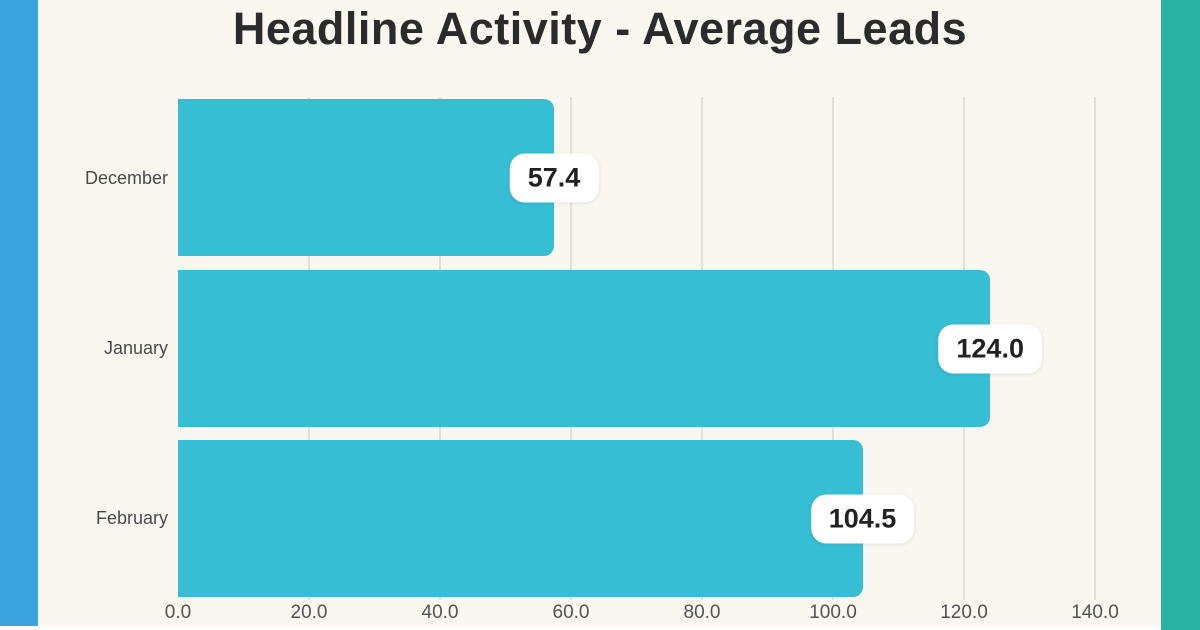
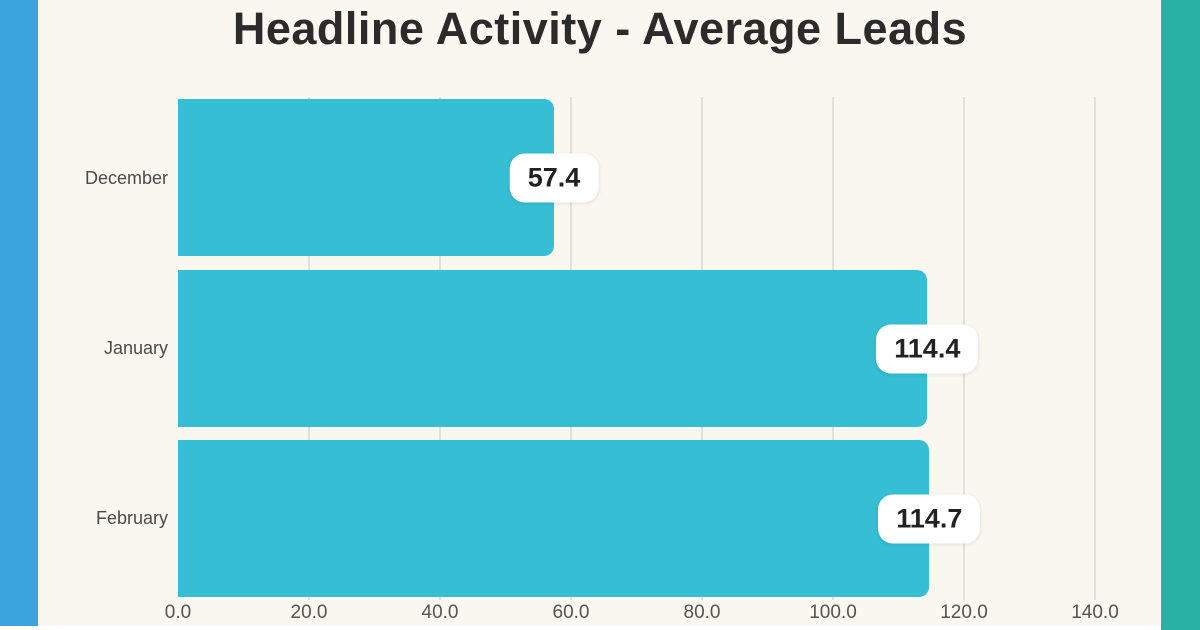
January: 124.0 -> 114.4
February: 104.5 -> 114.7
